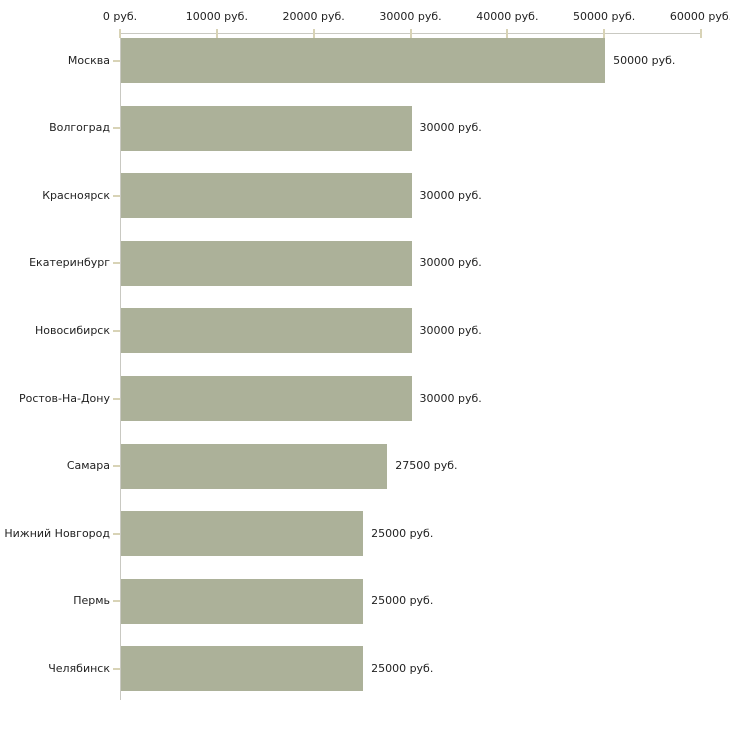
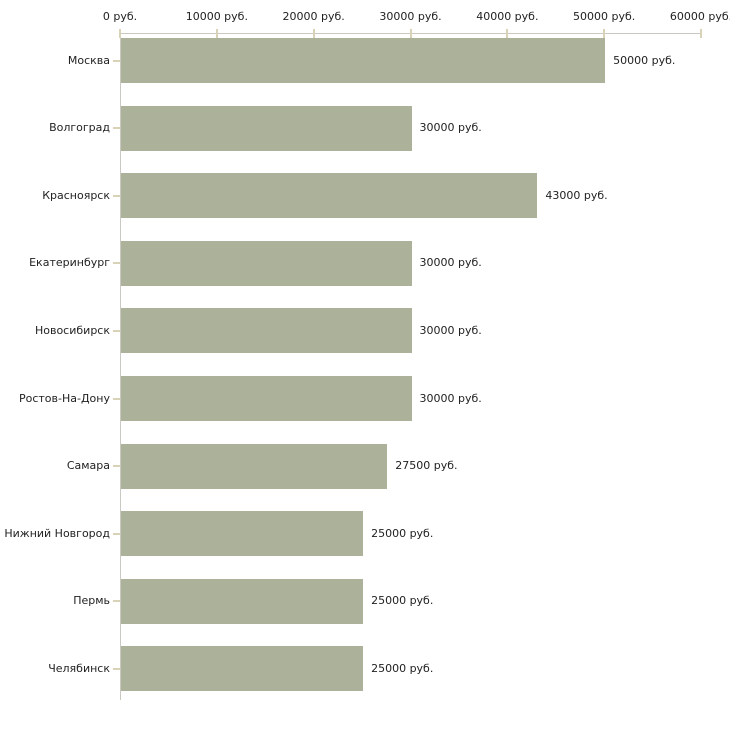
Красноярск: 30000 -> 43000
